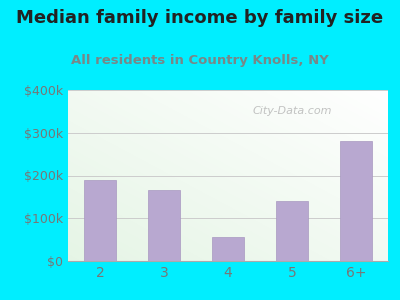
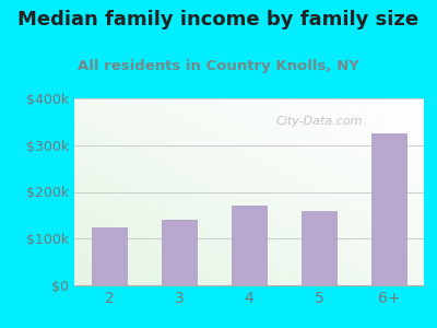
2: $190k -> $125k
3: $165k -> $140k
4: $55k -> $170k
5: $140k -> $158k
6+: $280k -> $325k
